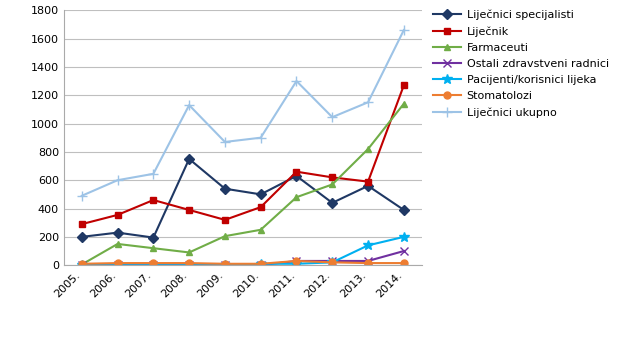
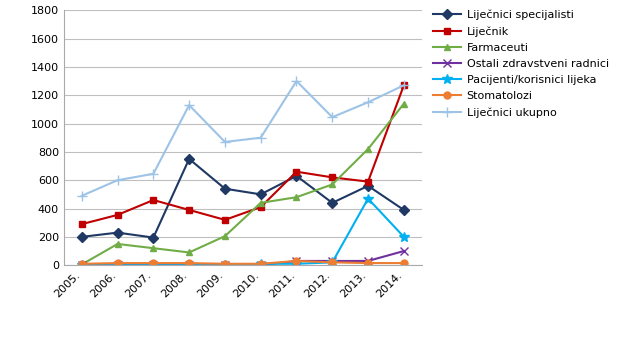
Farmaceuti/2010.: 250 -> 440
Pacijenti/korisnici lijeka/2013.: 140 -> 470
Liječnici ukupno/2014.: 1660 -> 1270
